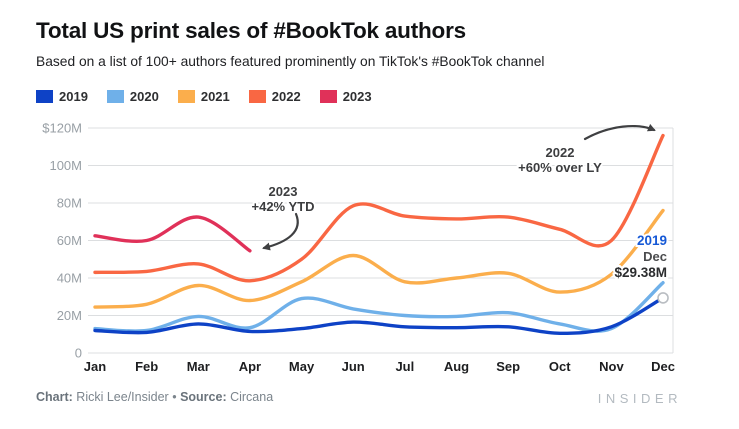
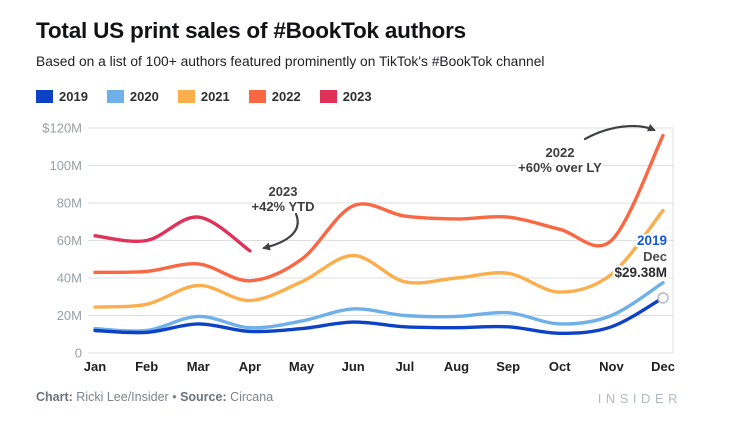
2020/May: $29M -> $17M
2020/Nov: $13M -> $20M
